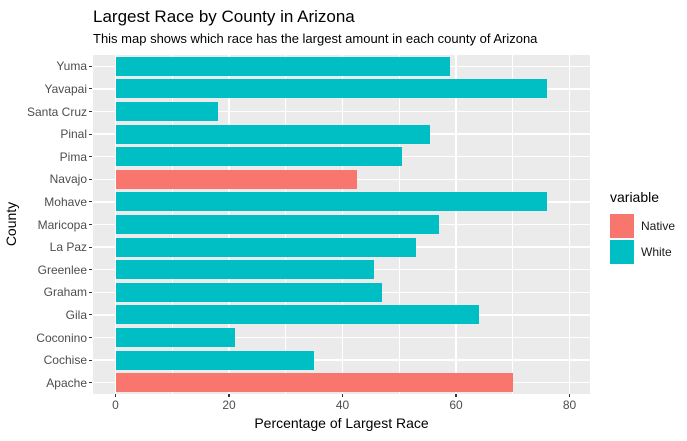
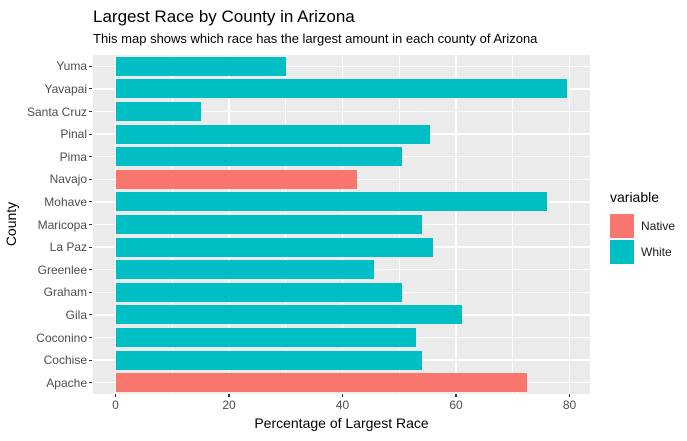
Yuma: 59 -> 30
Yavapai: 76 -> 80
Santa Cruz: 18 -> 15
Maricopa: 57 -> 54
La Paz: 53 -> 56
Graham: 47 -> 50
Gila: 64 -> 61
Coconino: 21 -> 53
Cochise: 35 -> 54
Apache: 70 -> 72
